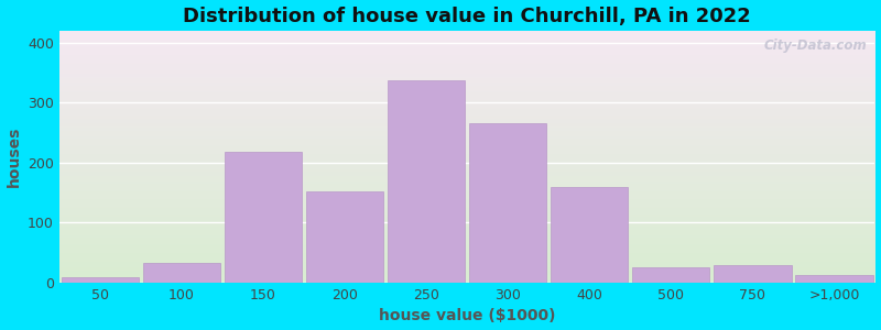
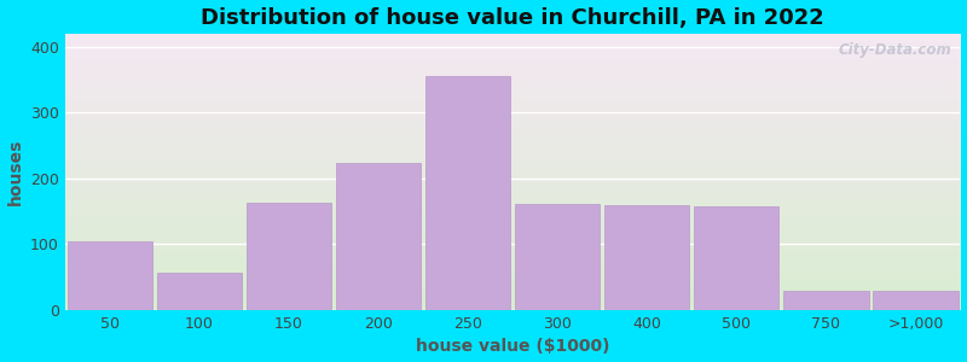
50: 10 -> 104
100: 33 -> 56
150: 218 -> 164
200: 152 -> 224
250: 338 -> 356
300: 265 -> 162
500: 25 -> 158
>1,000: 12 -> 30
